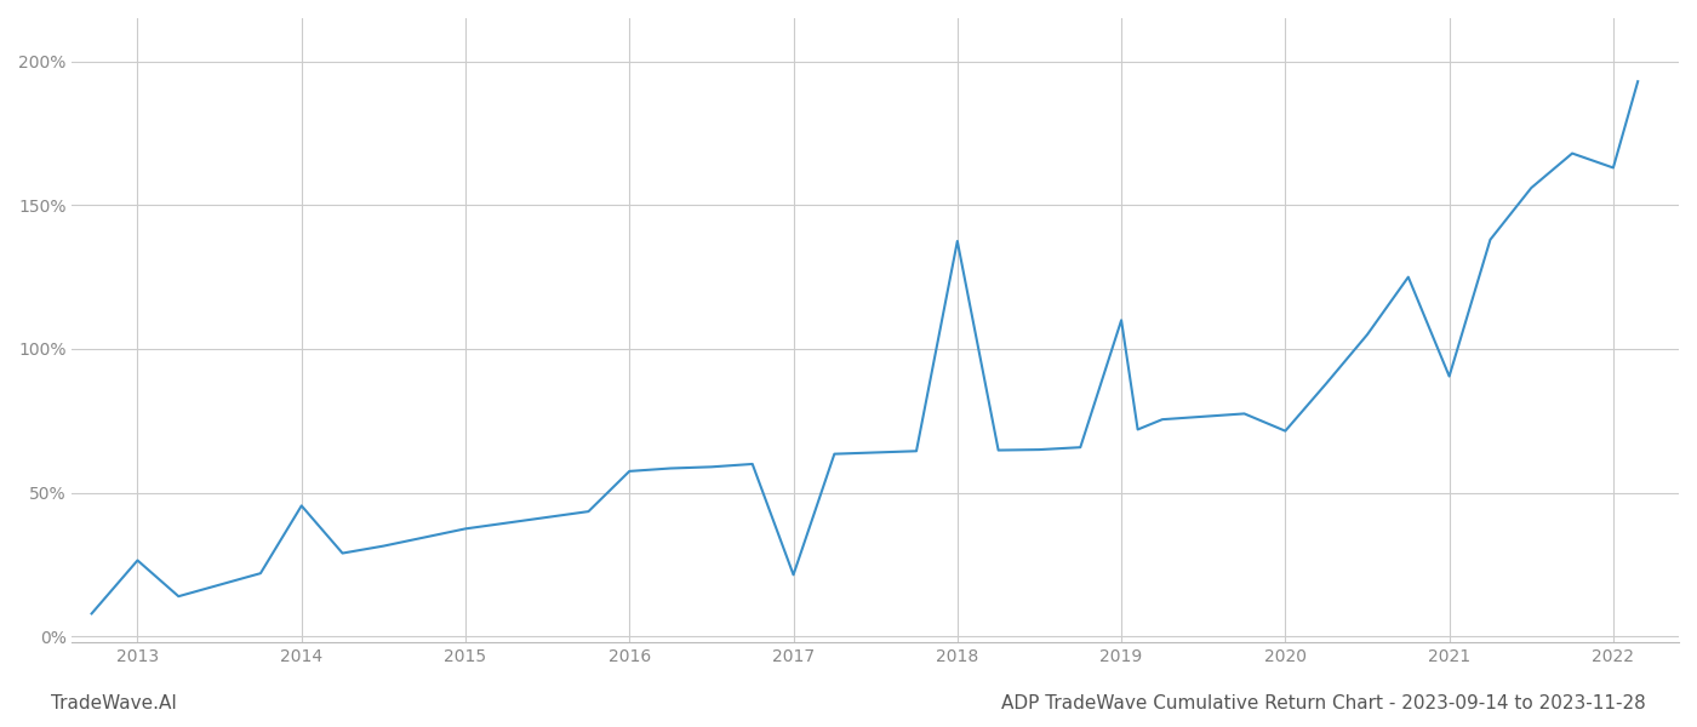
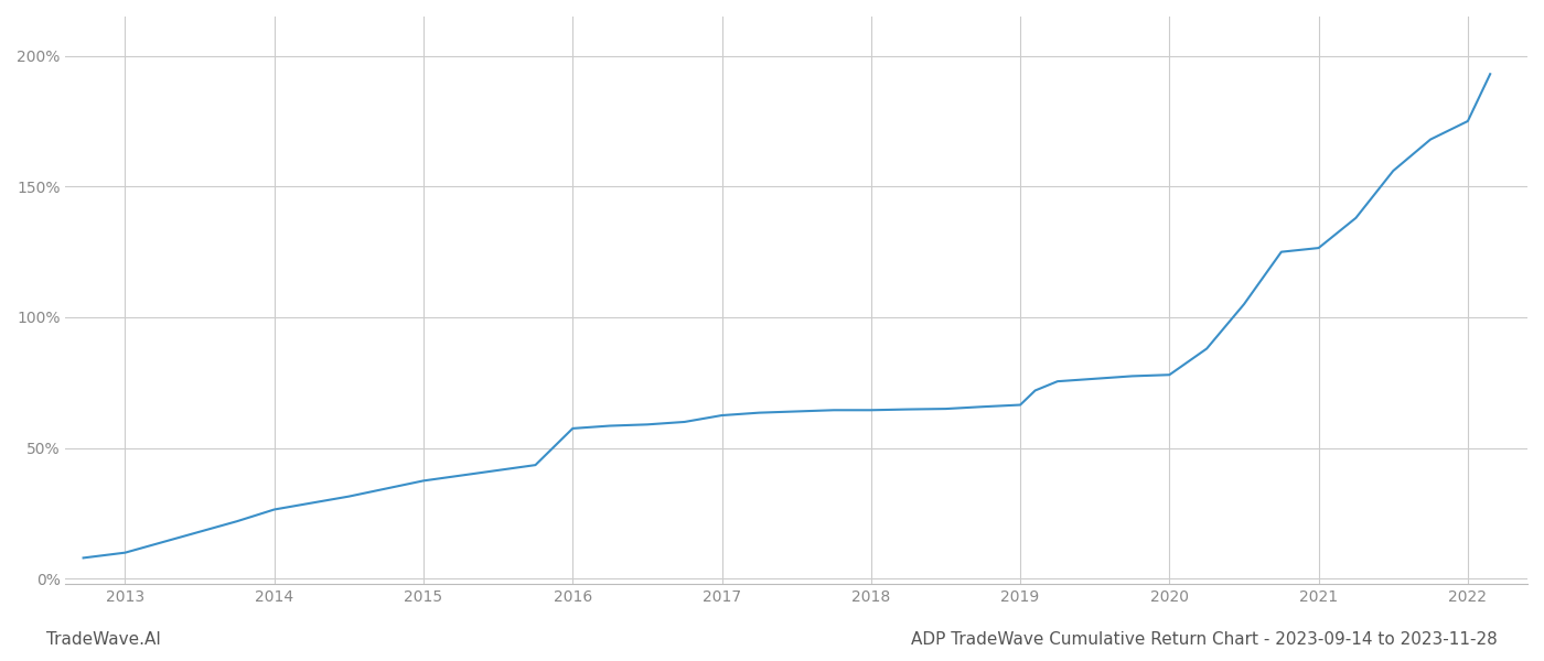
2013: 26.5% -> 10.0%
2014: 45.5% -> 26.5%
2017: 21.5% -> 62.5%
2018: 137.5% -> 64.5%
2019: 110.0% -> 66.5%
2020: 71.5% -> 78.0%
2021: 90.5% -> 126.5%
2022: 163.0% -> 175.0%
